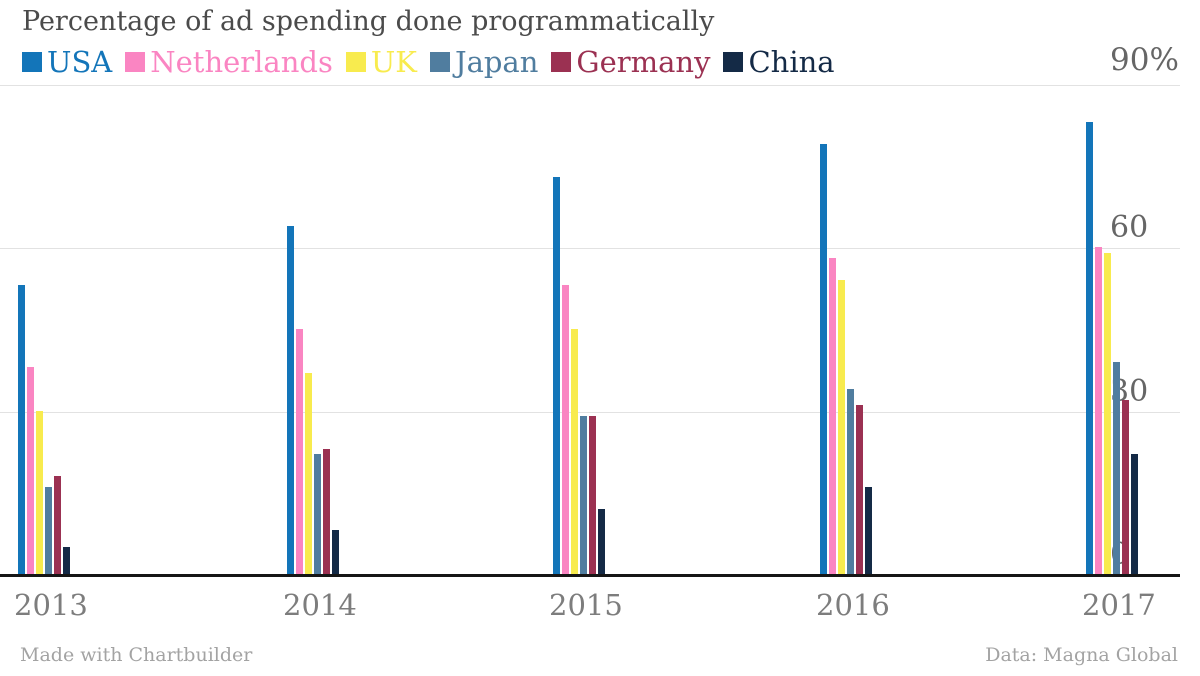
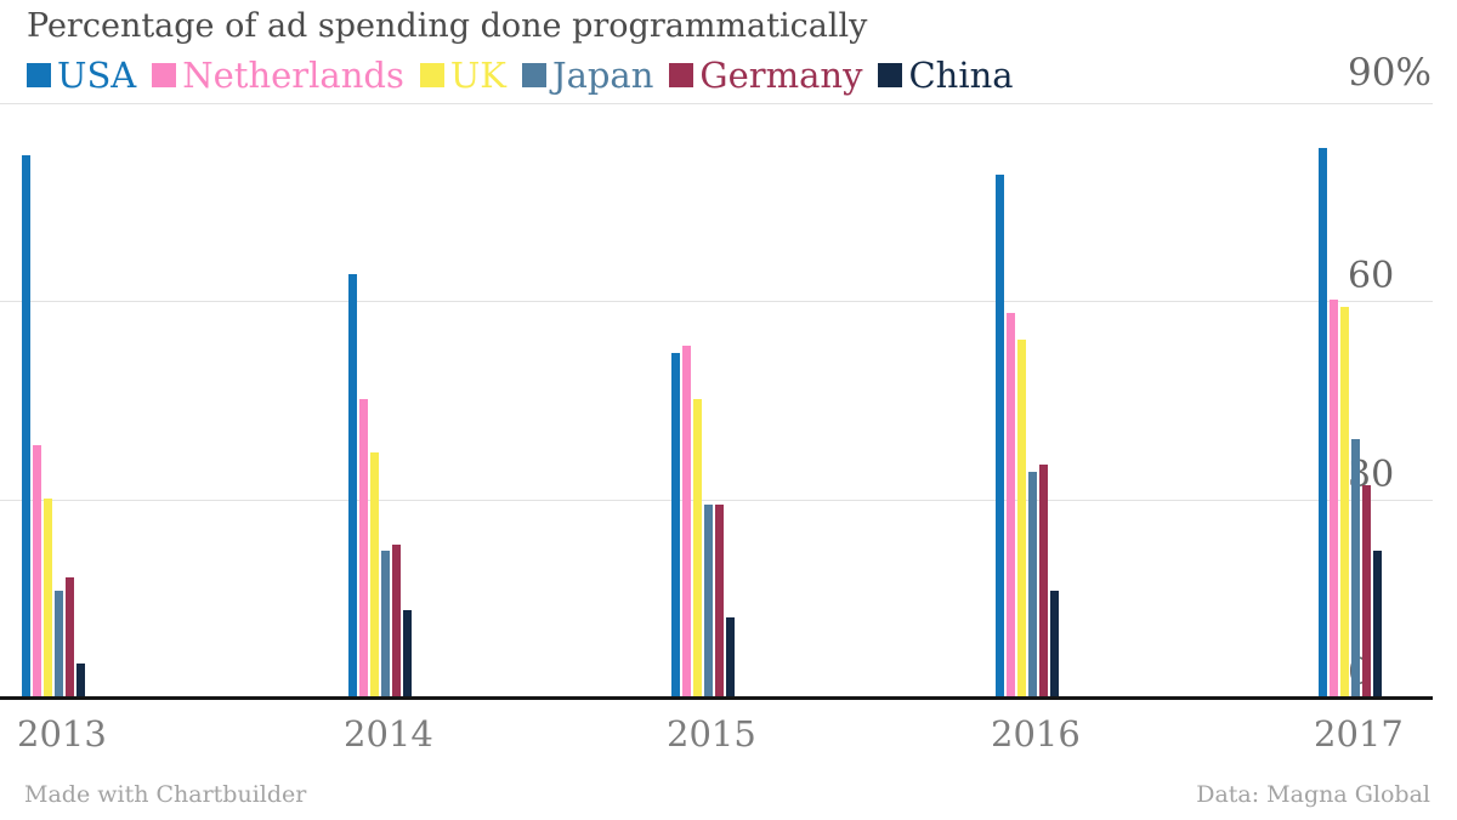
USA/2013: 53% -> 82%
China/2014: 8% -> 13%
USA/2015: 73% -> 52%
Germany/2016: 31% -> 35%
